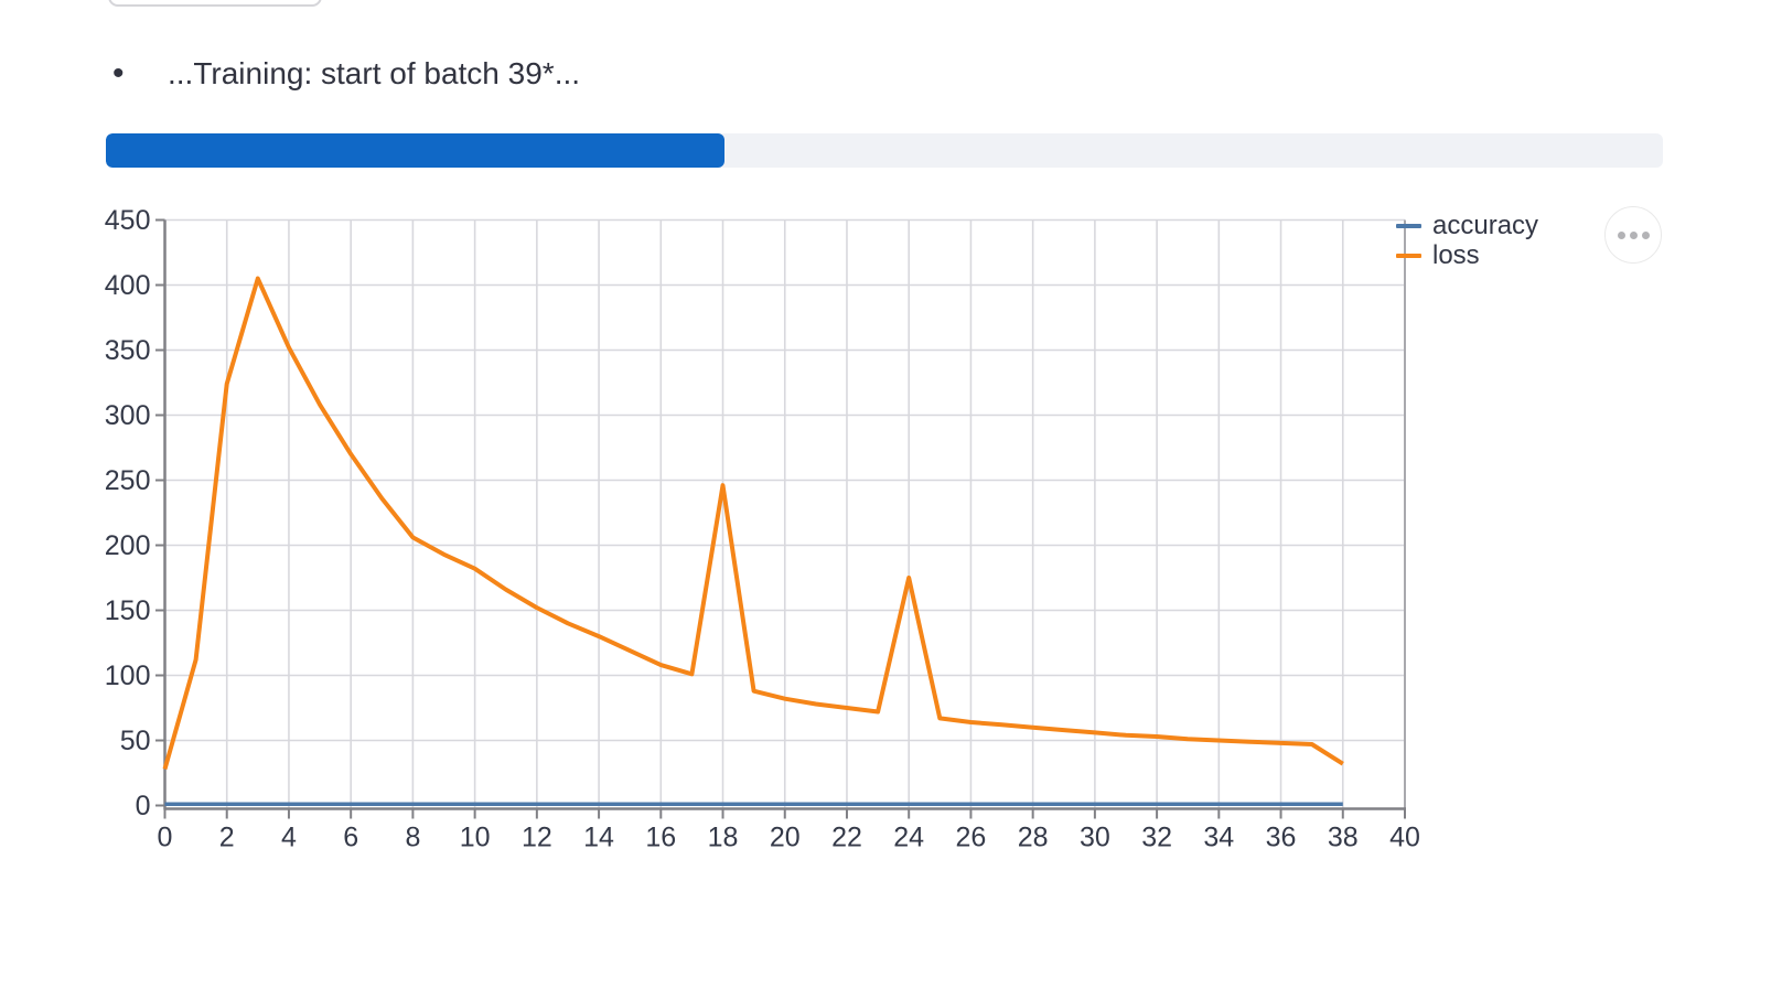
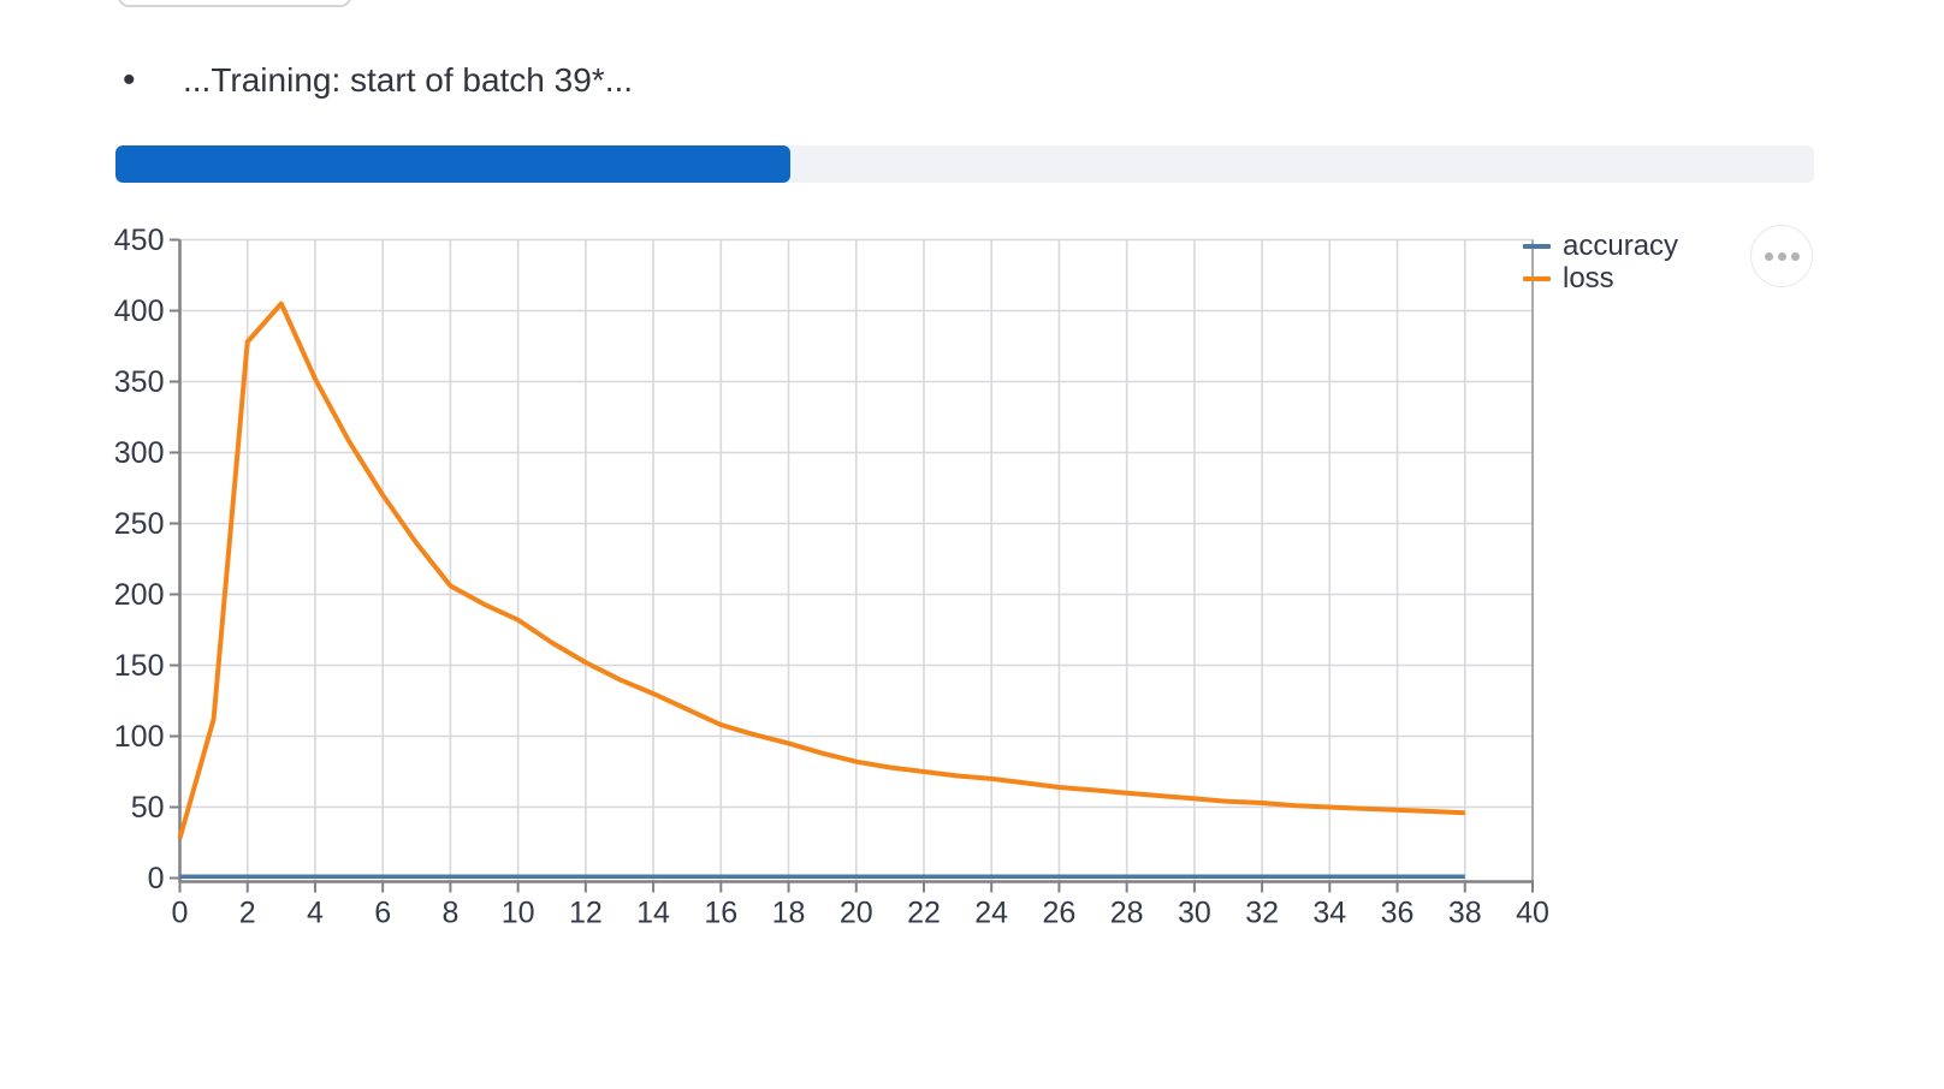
loss/2: 324 -> 378
loss/18: 246 -> 95
loss/24: 175 -> 70
loss/38: 32 -> 46
